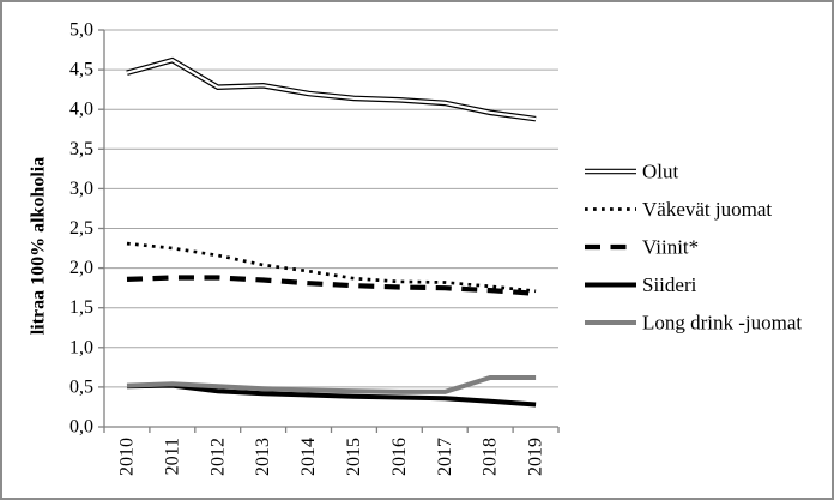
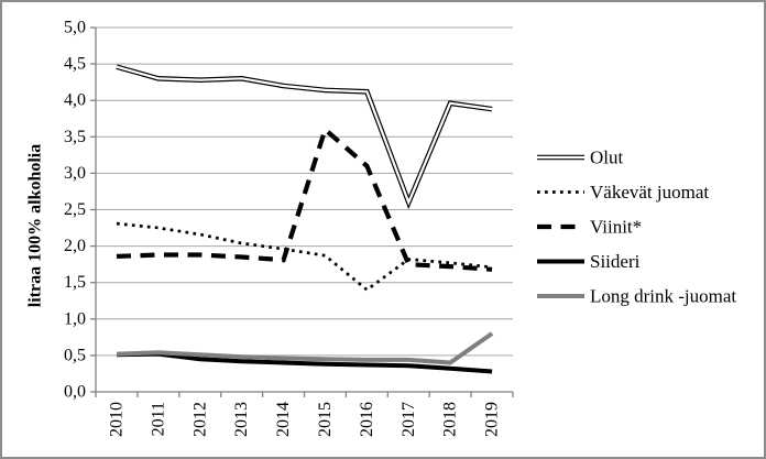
Olut/2011: 4,6 -> 4,3
Viinit*/2015: 1,8 -> 3,6
Väkevät juomat/2016: 1,8 -> 1,4
Viinit*/2016: 1,8 -> 3,1
Olut/2017: 4,1 -> 2,6
Long drink -juomat/2018: 0,6 -> 0,4
Long drink -juomat/2019: 0,6 -> 0,8
